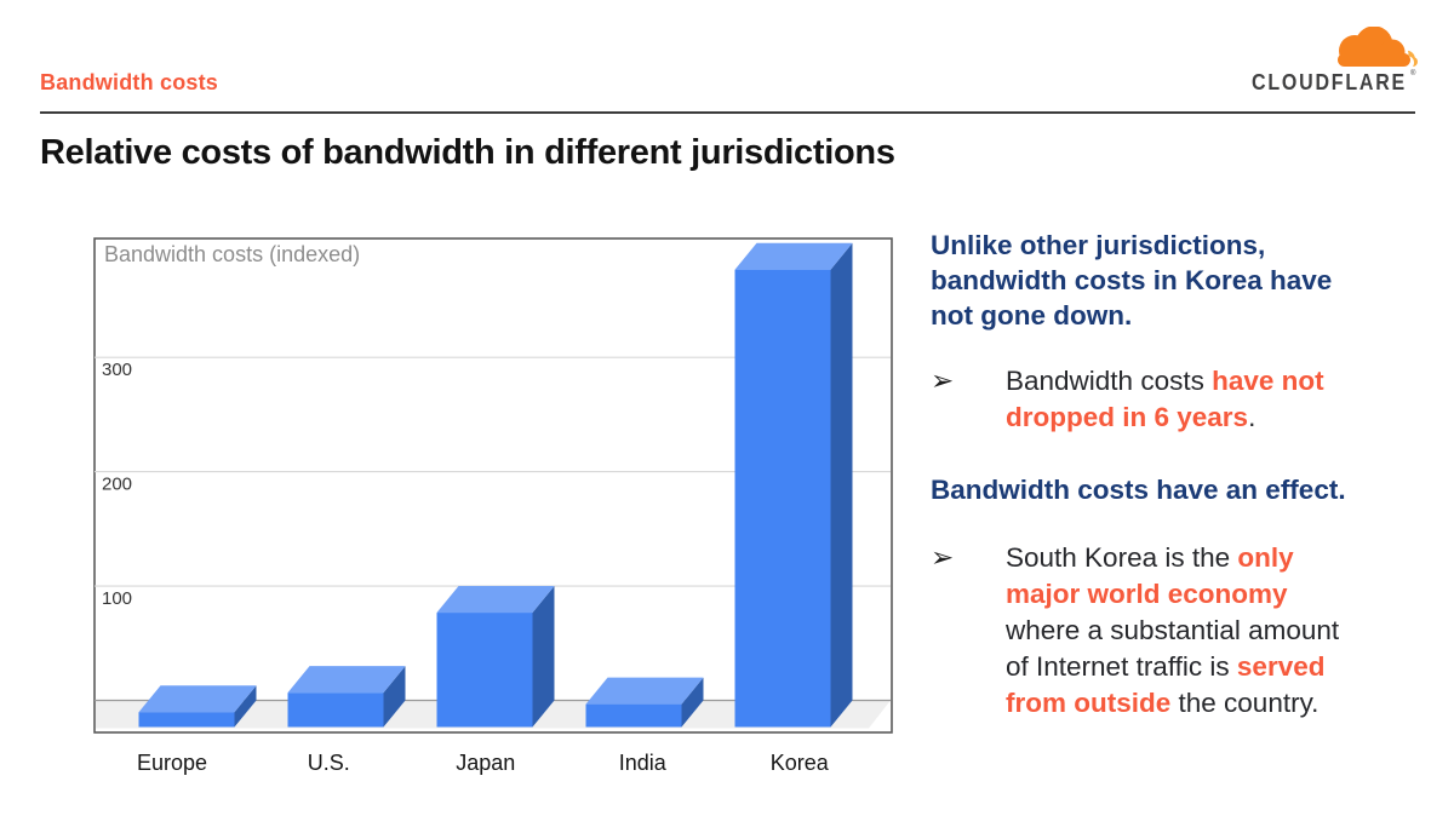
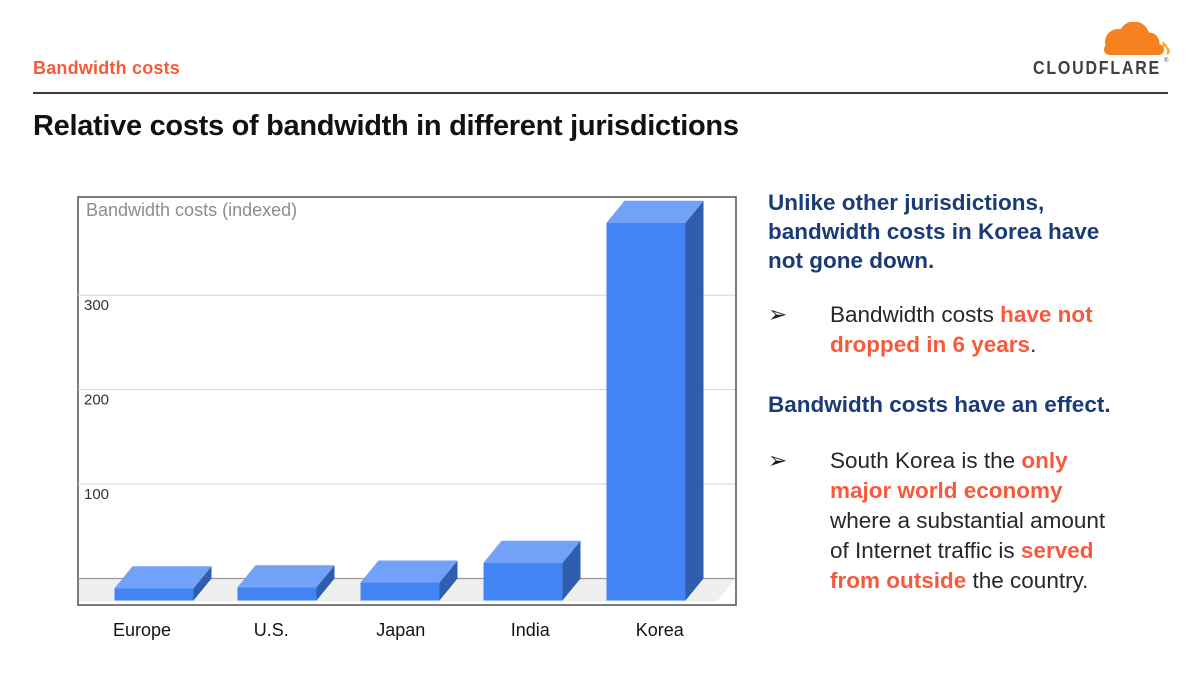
U.S.: 30 -> 10
Japan: 100 -> 20
India: 20 -> 40
